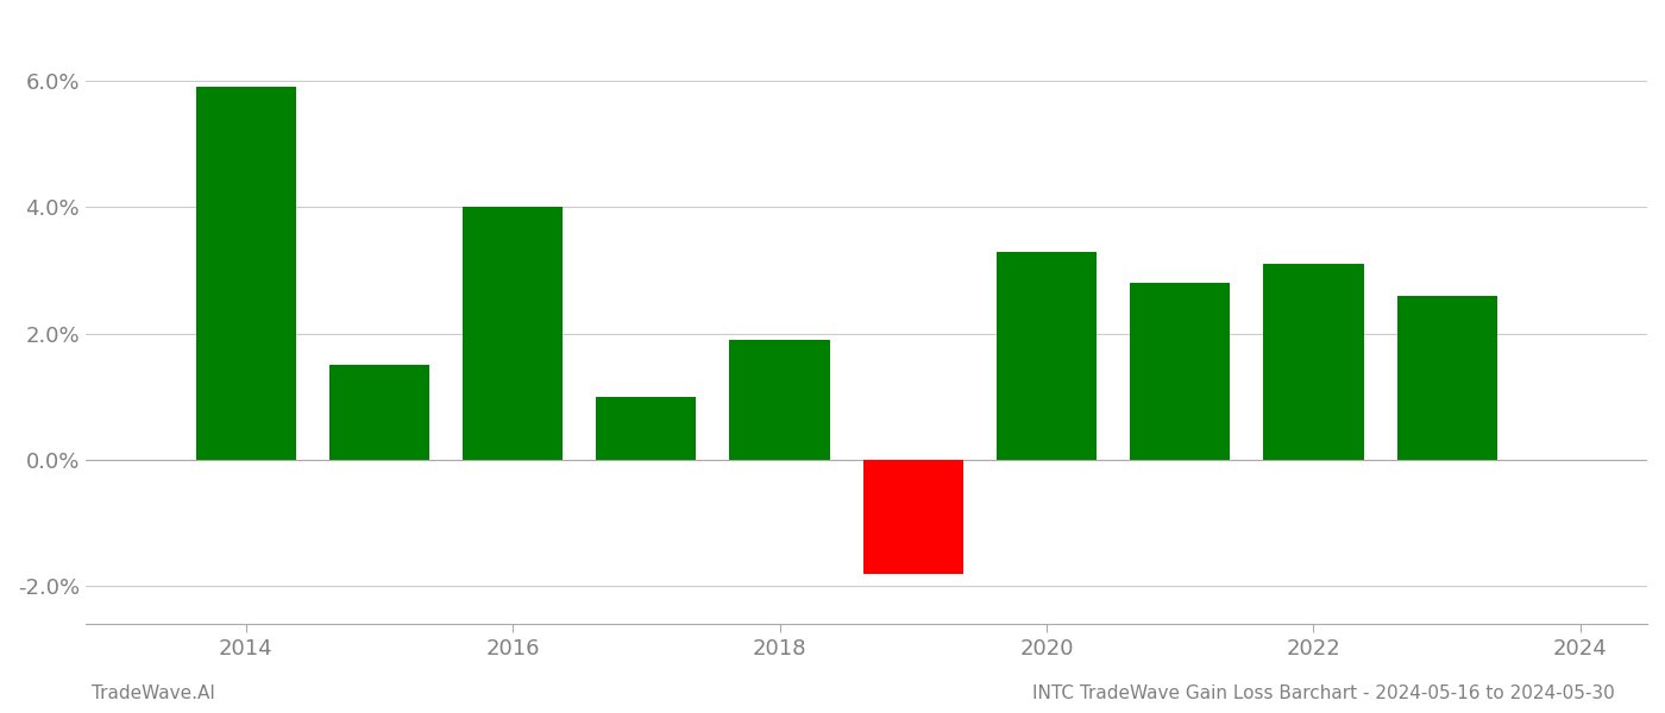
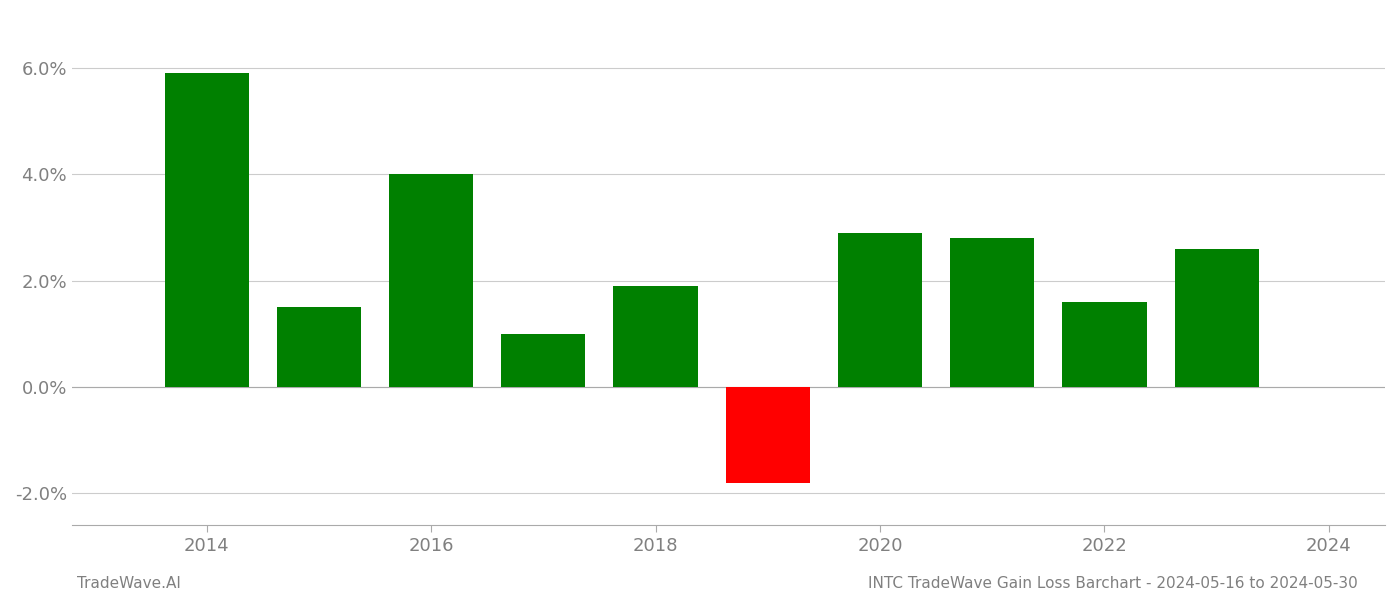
2020: 3.3% -> 2.9%
2022: 3.1% -> 1.6%
